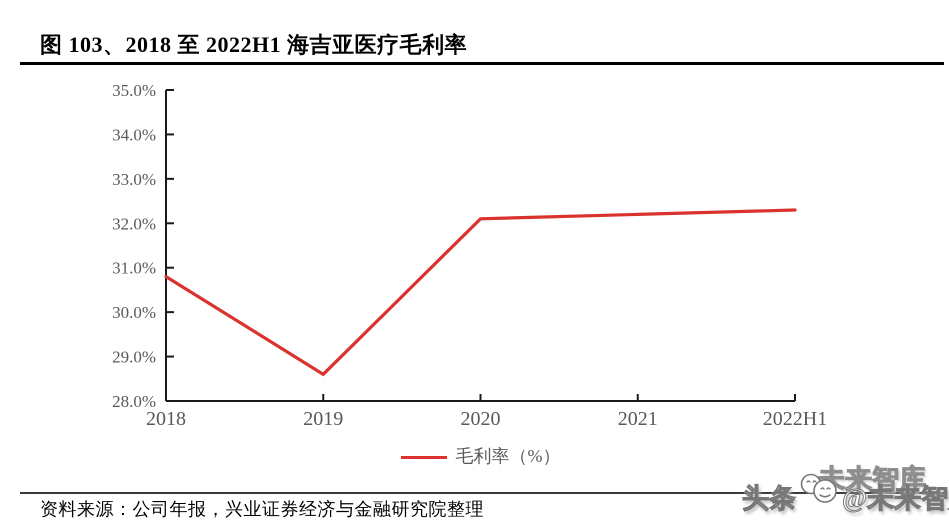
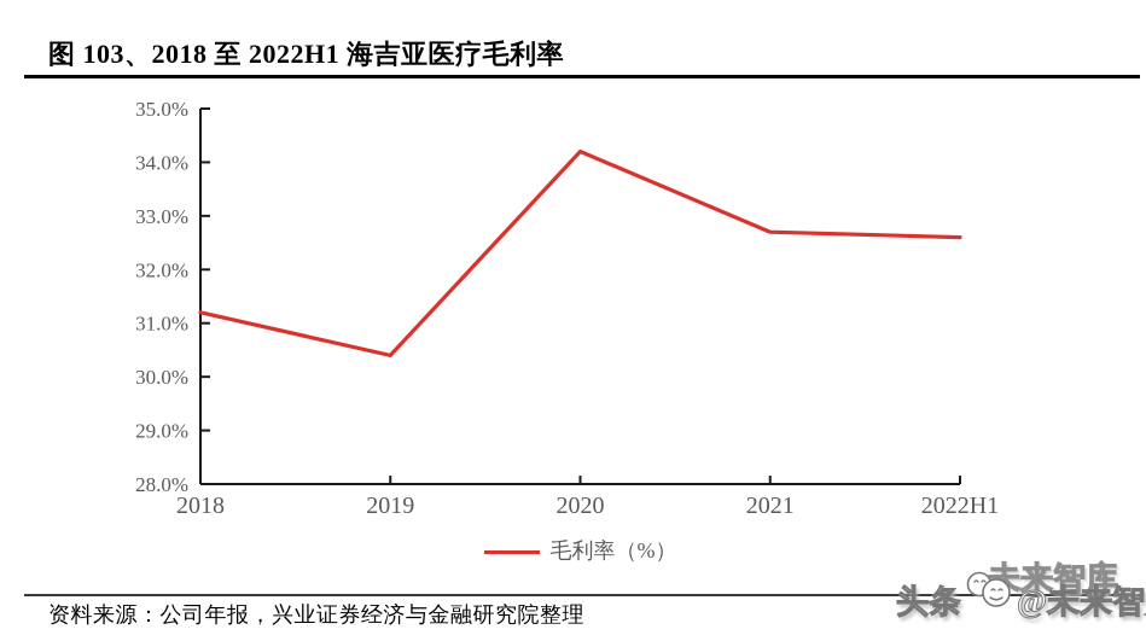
2018: 30.8% -> 31.2%
2019: 28.6% -> 30.4%
2020: 32.1% -> 34.2%
2021: 32.2% -> 32.7%
2022H1: 32.3% -> 32.6%
